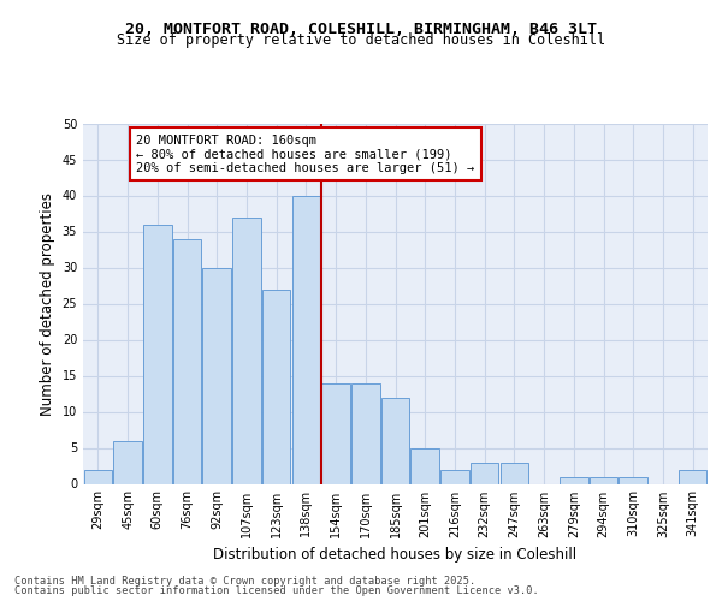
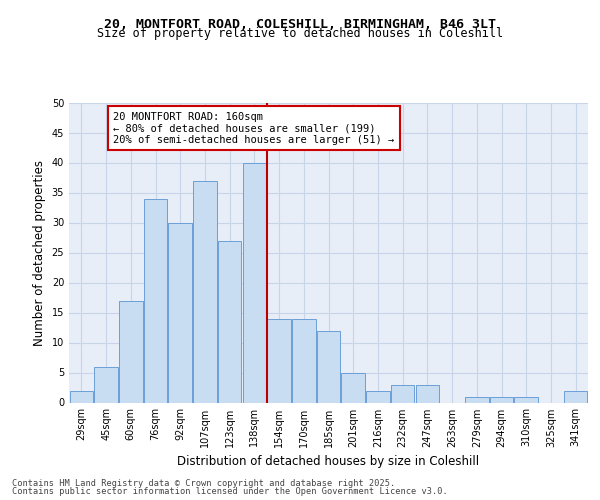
60sqm: 36 -> 17
